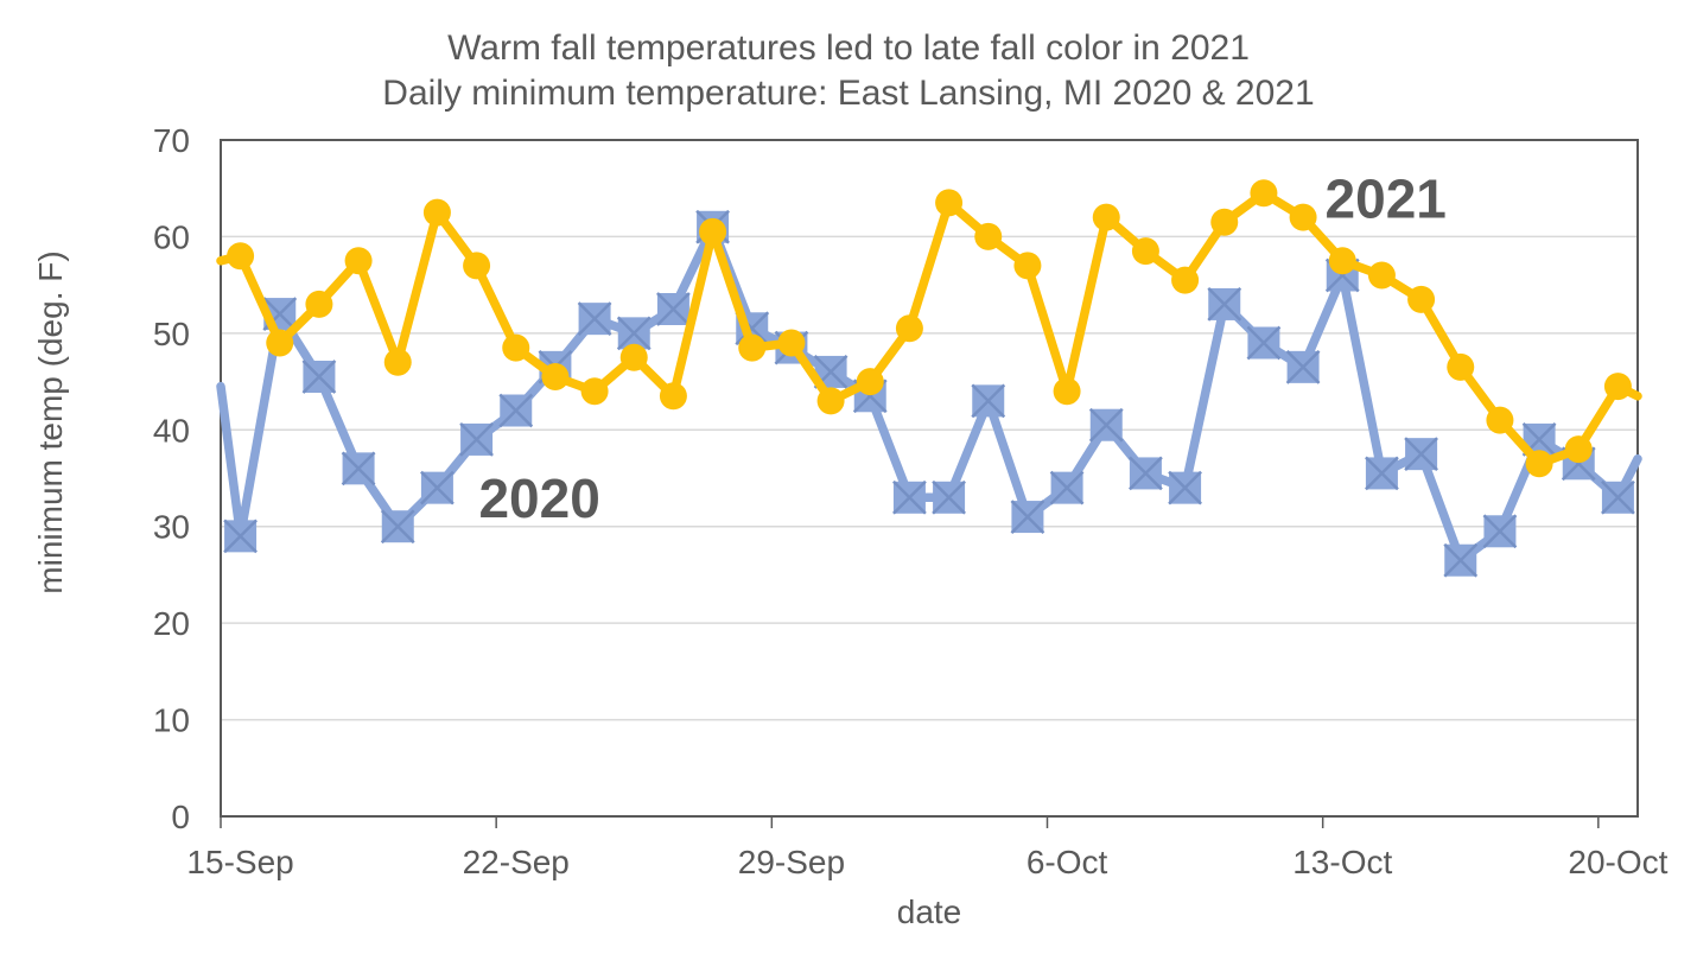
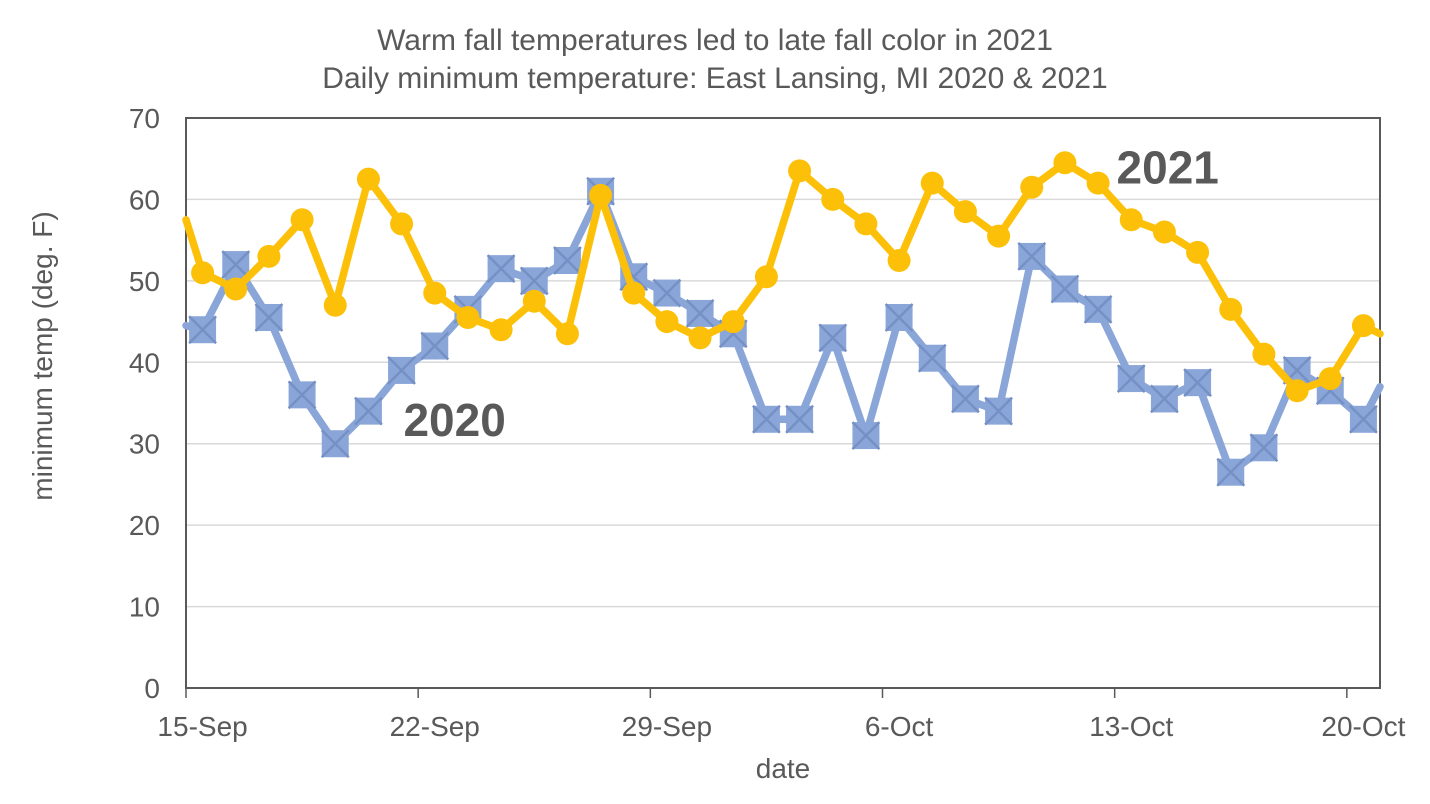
2020/15-Sep: 29 -> 44
2021/15-Sep: 58 -> 51
2021/29-Sep: 49 -> 45
2020/6-Oct: 34 -> 46
2021/6-Oct: 44 -> 52
2020/13-Oct: 56 -> 38
